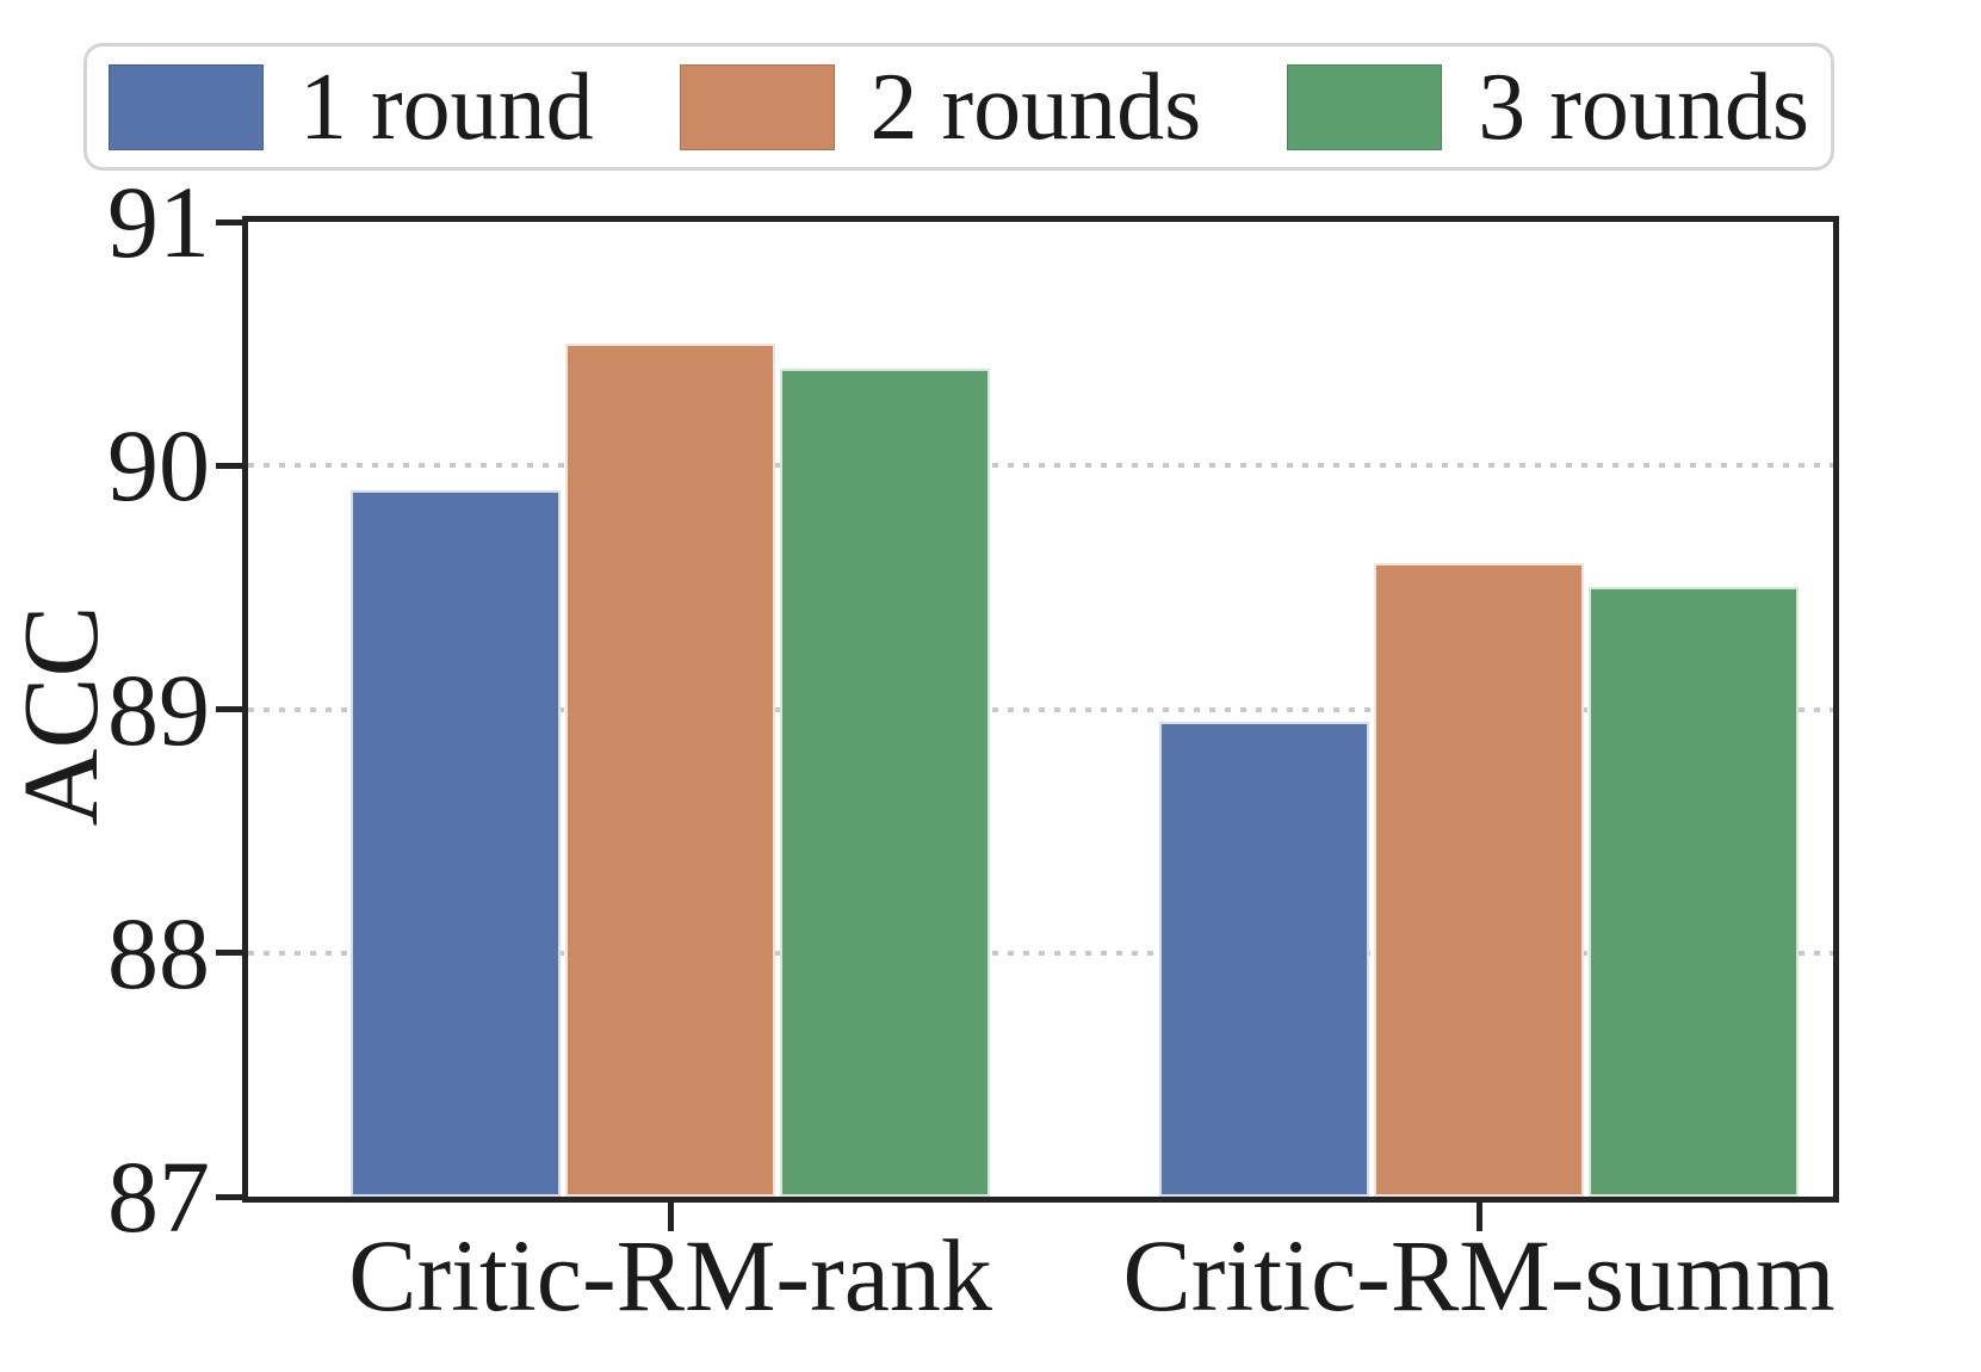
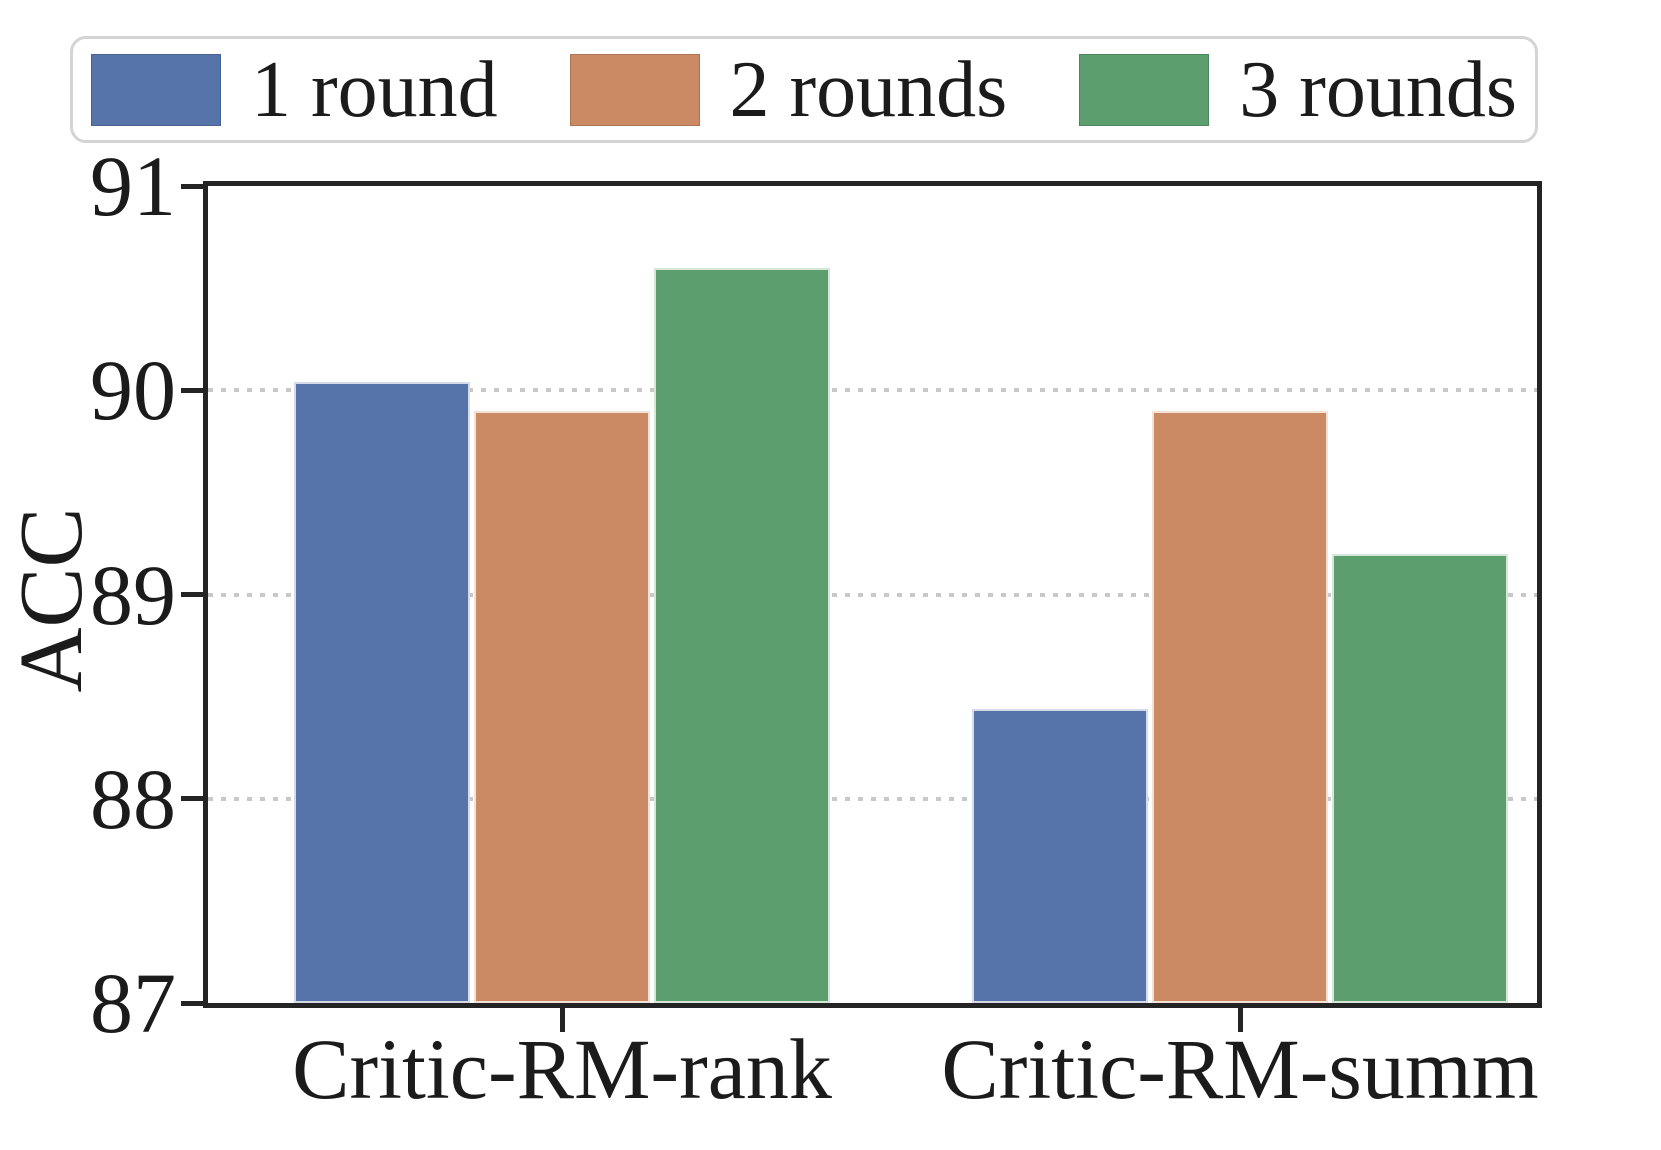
1 round/Critic-RM-rank: 89.90 -> 90.04
2 rounds/Critic-RM-rank: 90.5 -> 89.9
3 rounds/Critic-RM-rank: 90.4 -> 90.6
1 round/Critic-RM-summ: 88.95 -> 88.44
2 rounds/Critic-RM-summ: 89.6 -> 89.9
3 rounds/Critic-RM-summ: 89.5 -> 89.2
